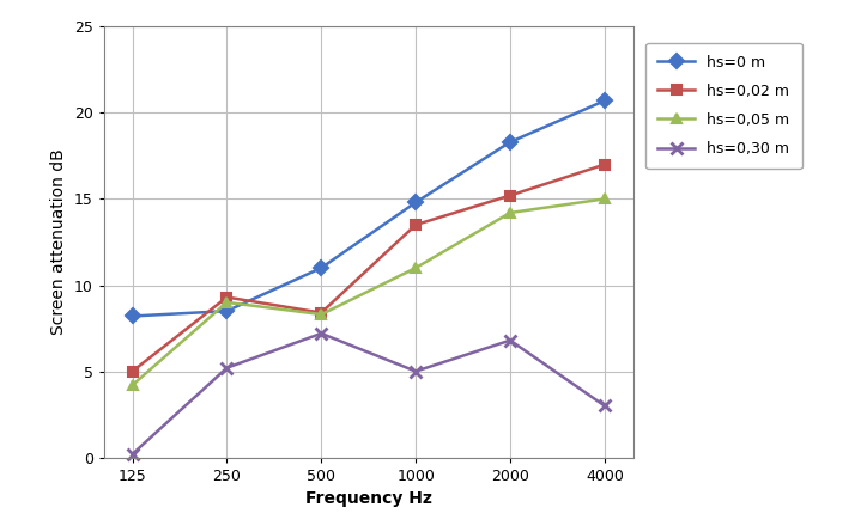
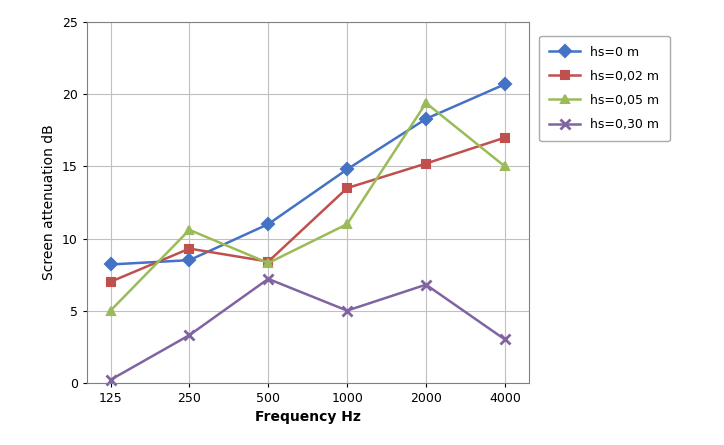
hs=0,02 m/125: 5.0 -> 7.0
hs=0,05 m/125: 4.2 -> 5.0
hs=0,05 m/250: 9.0 -> 10.6
hs=0,30 m/250: 5.2 -> 3.3
hs=0,05 m/2000: 14.2 -> 19.4
